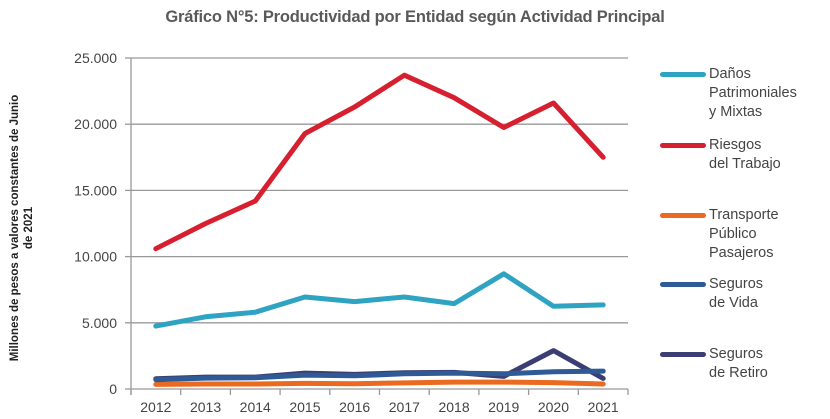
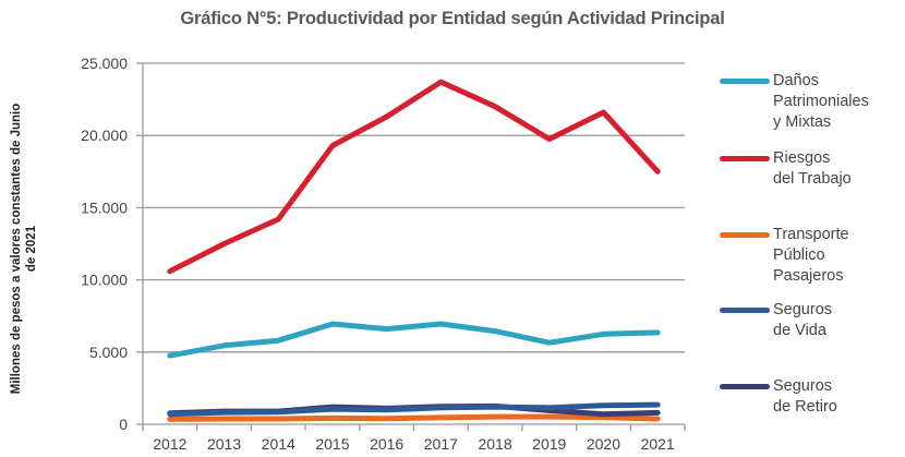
Daños Patrimoniales y Mixtas/2019: 8700 -> 5600
Seguros de Retiro/2020: 2900 -> 700
